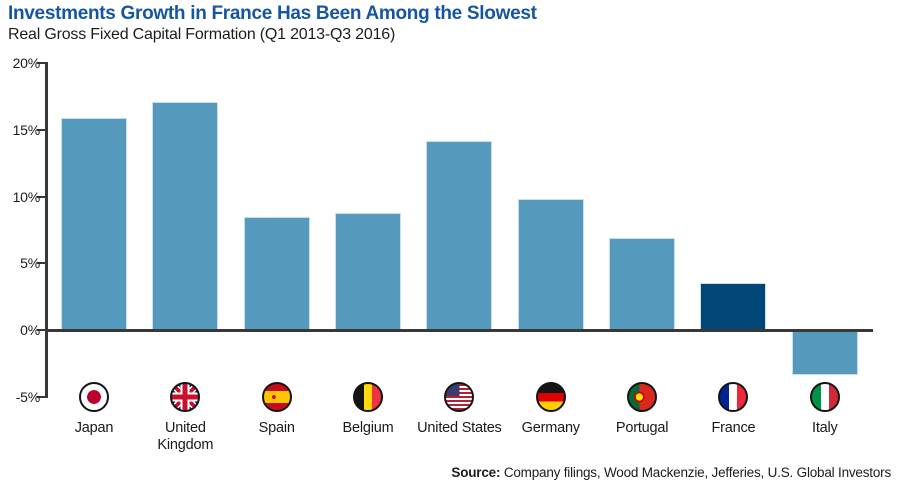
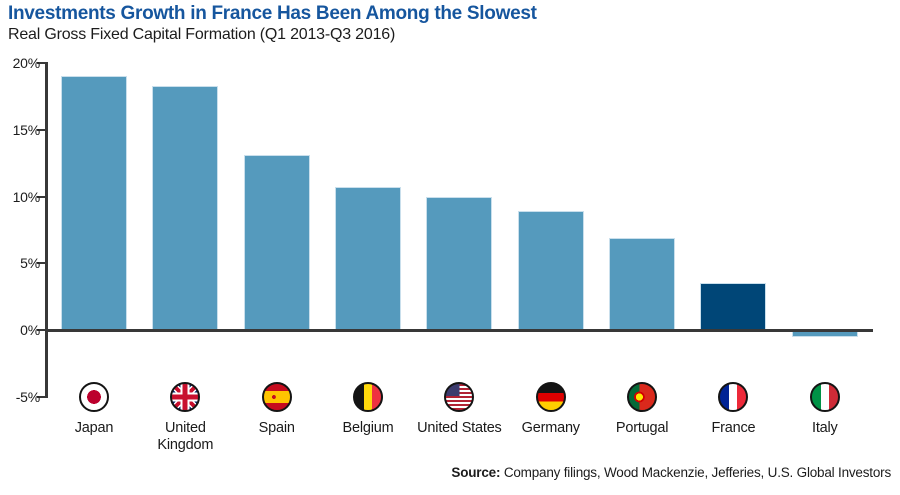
Japan: 15.9% -> 19.0%
United Kingdom: 17.1% -> 18.3%
Spain: 8.5% -> 13.1%
Belgium: 8.8% -> 10.7%
United States: 14.2% -> 10.0%
Germany: 9.8% -> 8.9%
Italy: -3.2% -> -0.3%
